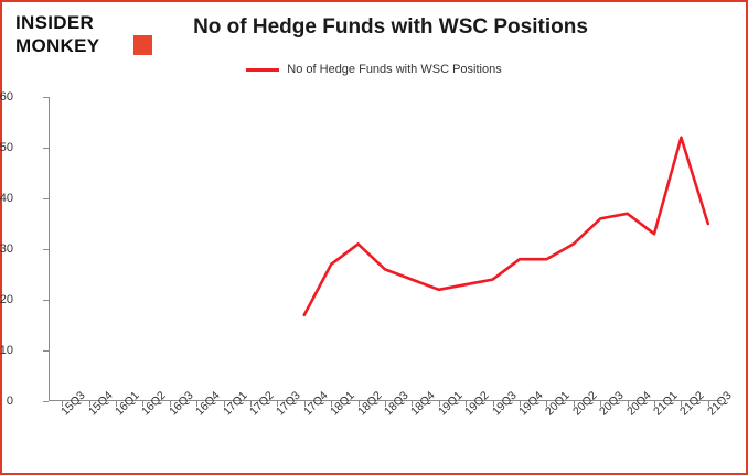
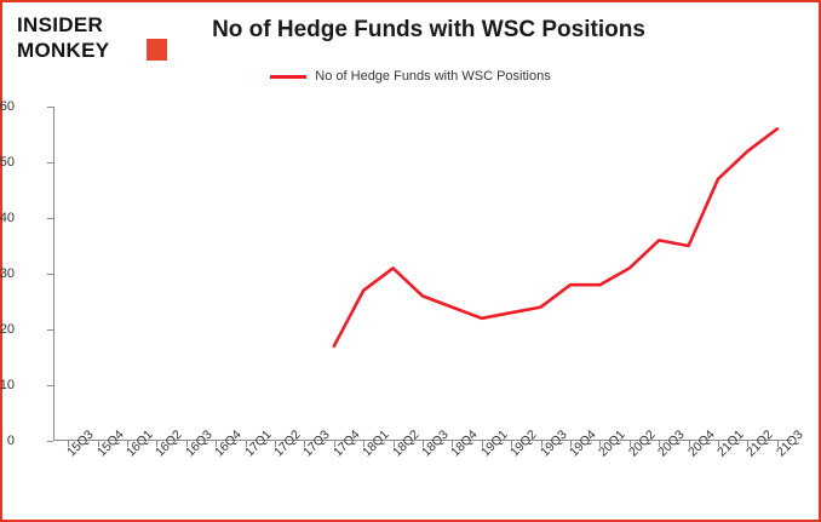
20Q4: 37 -> 35
21Q1: 33 -> 47
21Q3: 35 -> 56
